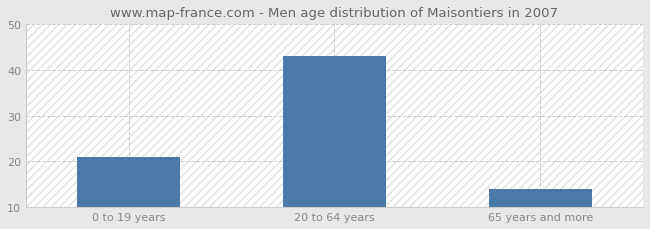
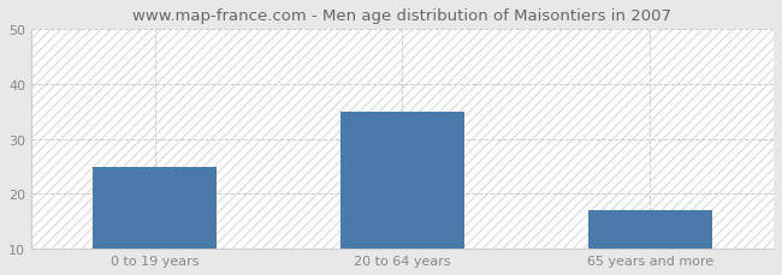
0 to 19 years: 21 -> 25
20 to 64 years: 43 -> 35
65 years and more: 14 -> 17
